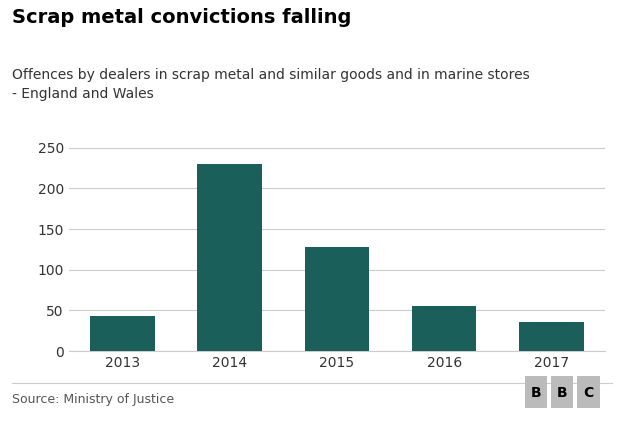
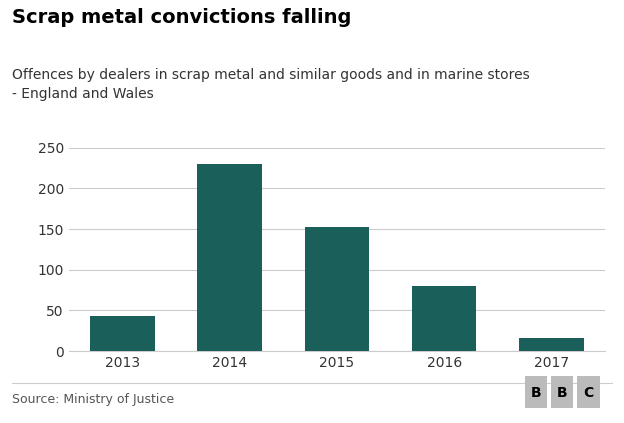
2015: 128 -> 152
2016: 56 -> 80
2017: 36 -> 16
